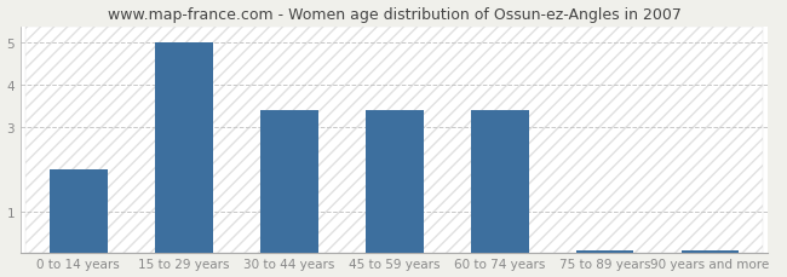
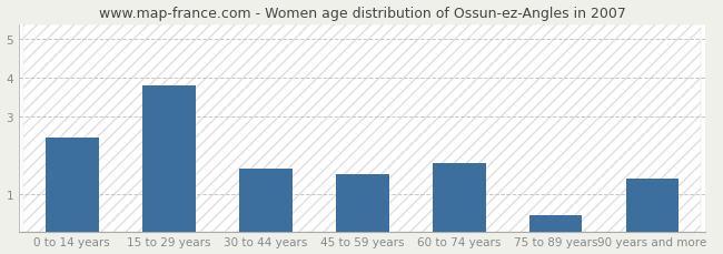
0 to 14 years: 2.00 -> 2.45
15 to 29 years: 5.00 -> 3.80
30 to 44 years: 3.40 -> 1.65
45 to 59 years: 3.40 -> 1.50
60 to 74 years: 3.40 -> 1.80
75 to 89 years: 0.07 -> 0.45
90 years and more: 0.07 -> 1.40
